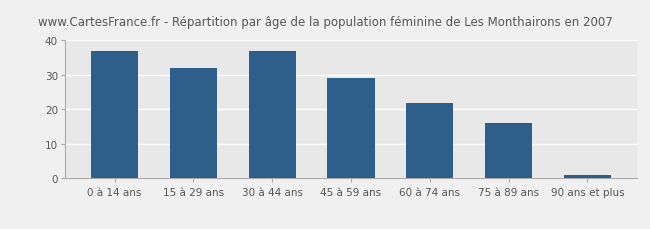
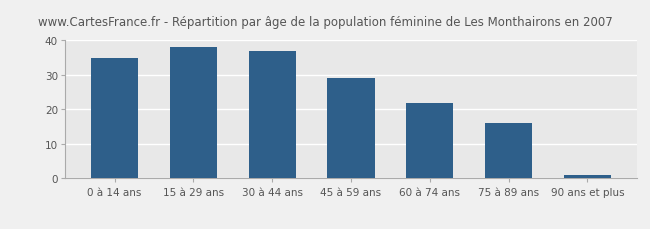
0 à 14 ans: 37 -> 35
15 à 29 ans: 32 -> 38
